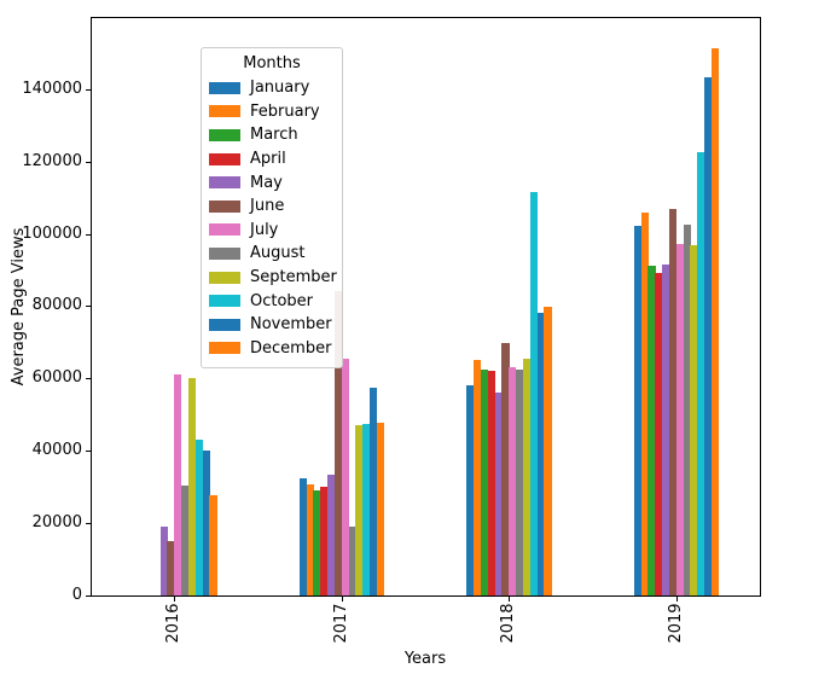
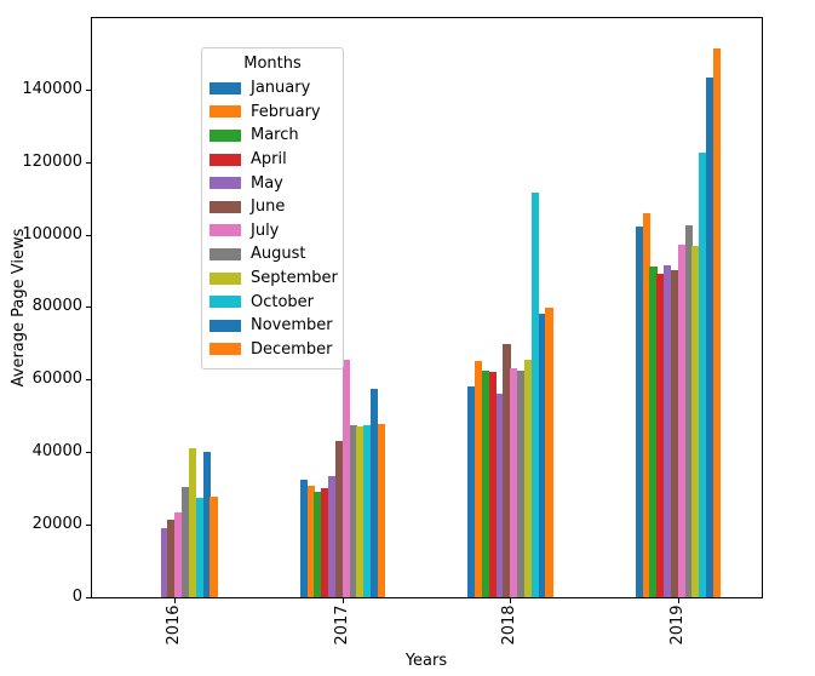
June/2016: 15000 -> 22000
July/2016: 61000 -> 24000
September/2016: 60000 -> 41000
October/2016: 43000 -> 27000
June/2017: 84000 -> 43000
August/2017: 19000 -> 48000
June/2019: 107000 -> 90000
